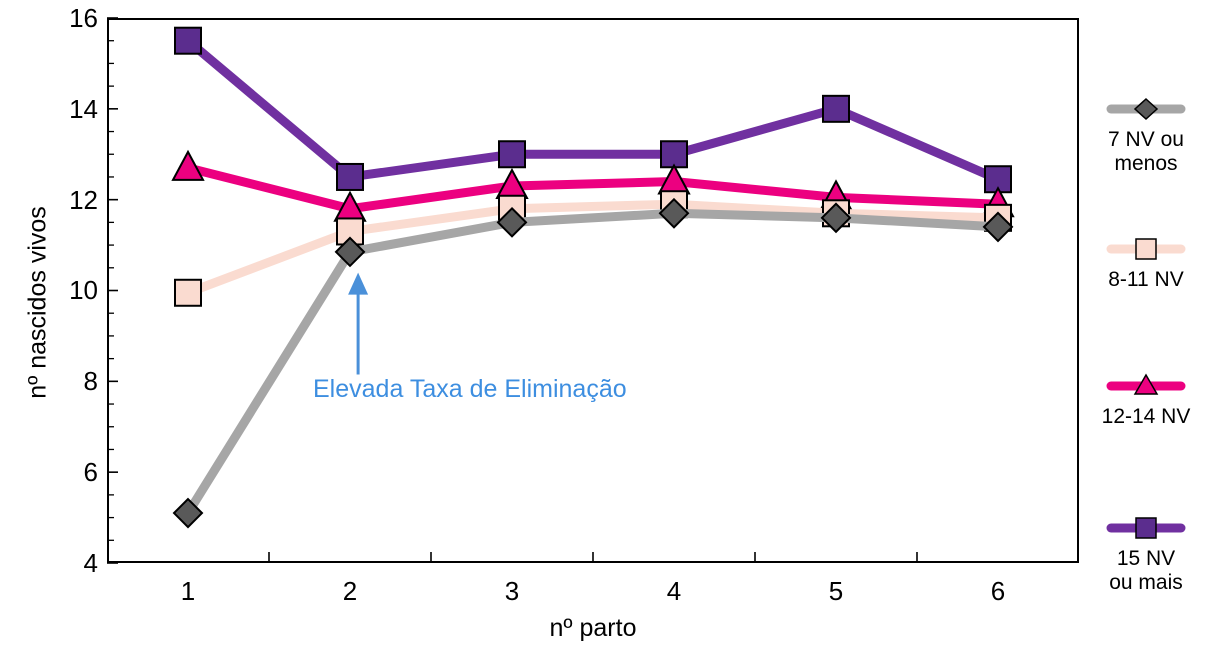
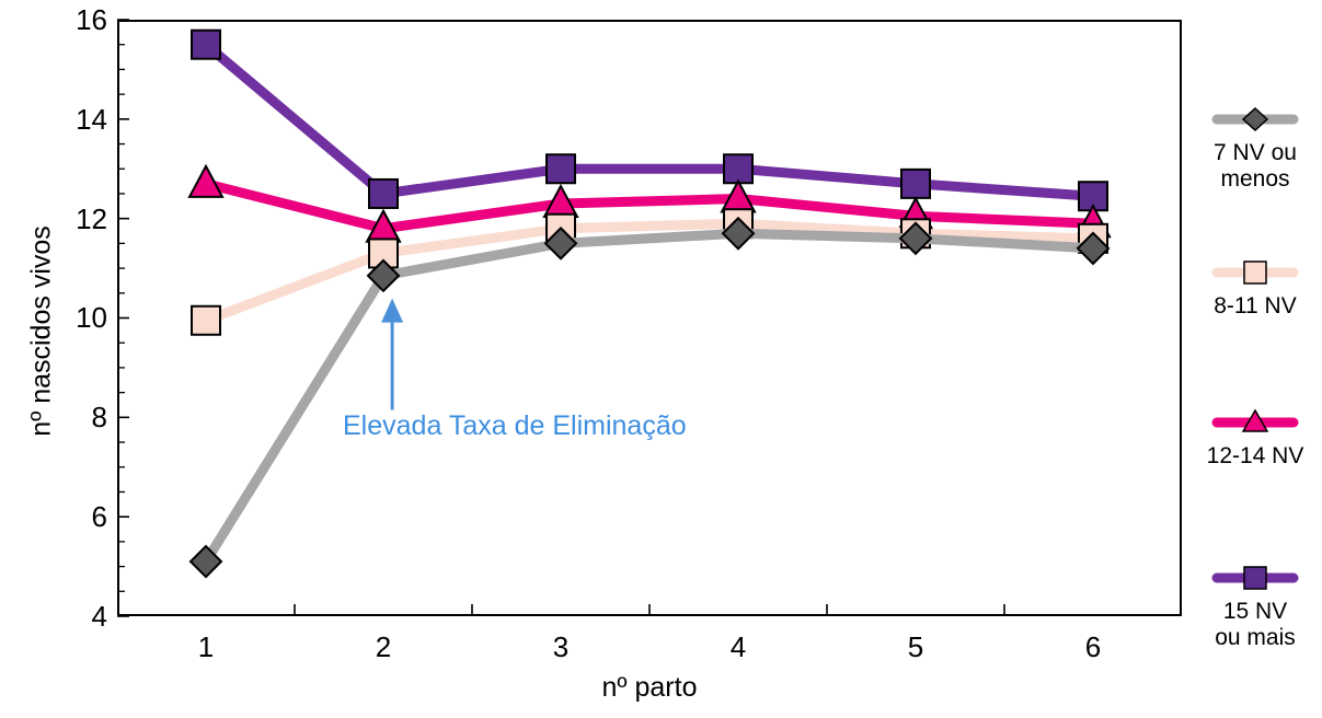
15 NV ou mais/5: 14.0 -> 12.7
